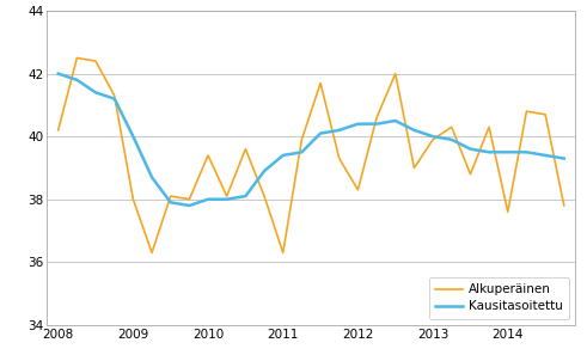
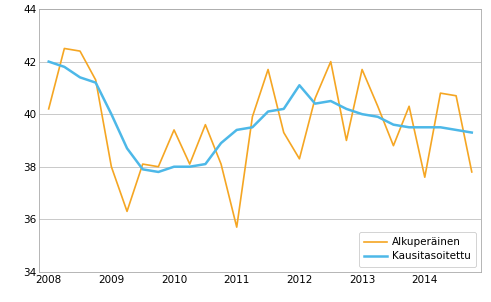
Alkuperäinen/2011: 36.3 -> 35.7
Kausitasoitettu/2012: 40.4 -> 41.1
Alkuperäinen/2013: 39.9 -> 41.7
